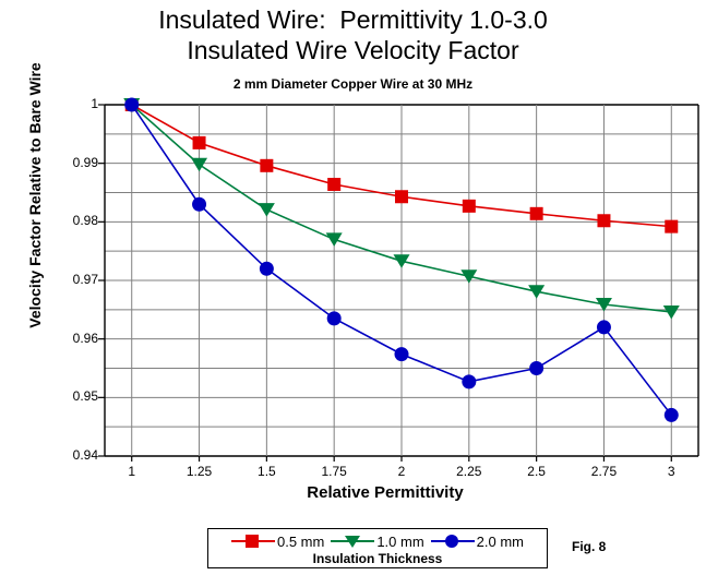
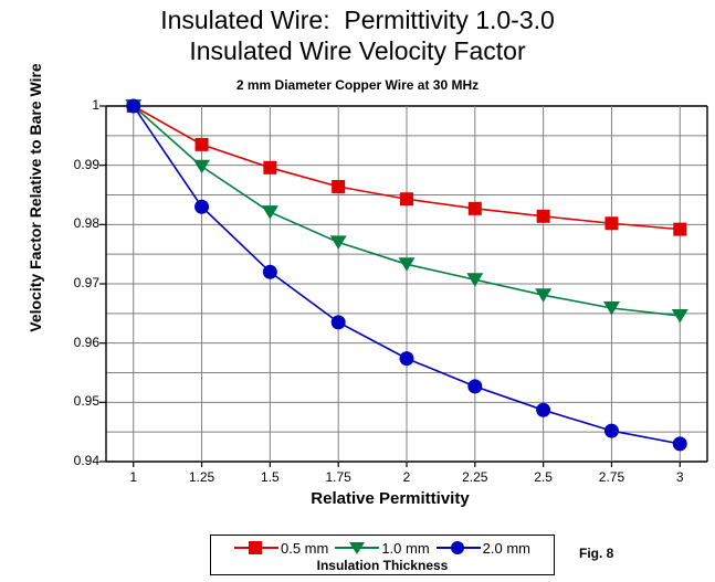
2.0 mm/2.5: 0.955 -> 0.949
2.0 mm/2.75: 0.962 -> 0.945
2.0 mm/3: 0.947 -> 0.943
